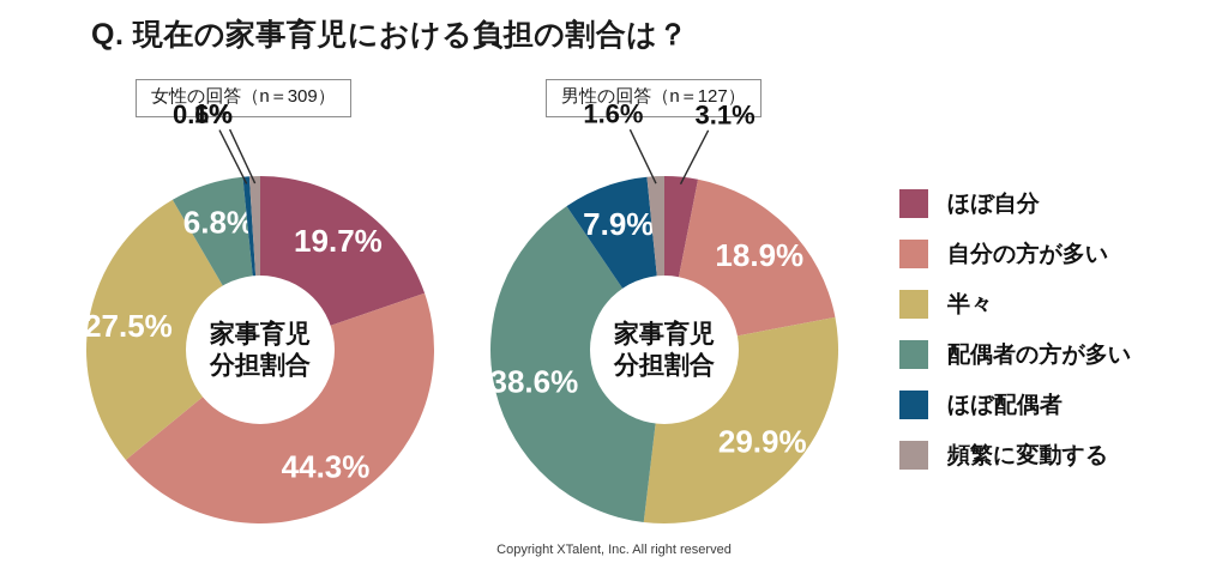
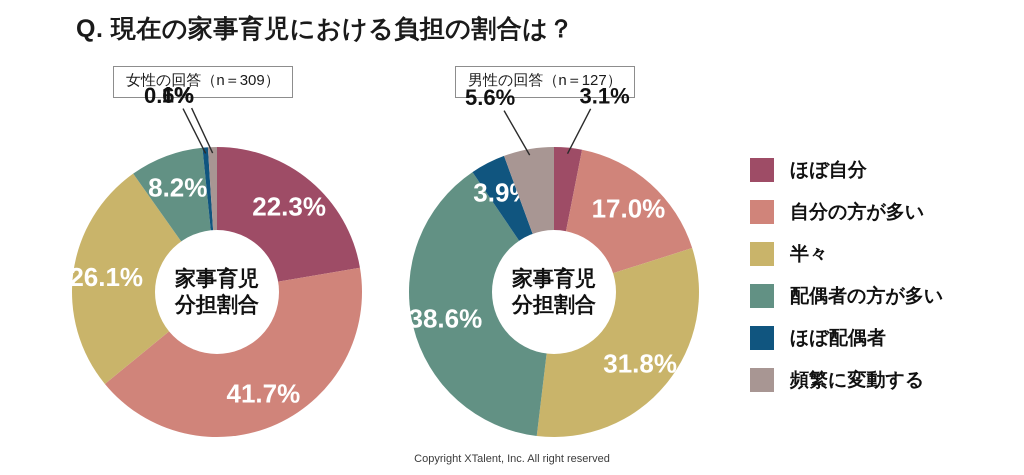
女性の回答（n＝309）/ほぼ自分: 19.7% -> 22.3%
女性の回答（n＝309）/自分の方が多い: 44.3% -> 41.7%
女性の回答（n＝309）/半々: 27.5% -> 26.1%
女性の回答（n＝309）/配偶者の方が多い: 6.8% -> 8.2%
男性の回答（n＝127）/自分の方が多い: 18.9% -> 17.0%
男性の回答（n＝127）/半々: 29.9% -> 31.8%
男性の回答（n＝127）/ほぼ配偶者: 7.9% -> 3.9%
男性の回答（n＝127）/頻繁に変動する: 1.6% -> 5.6%
